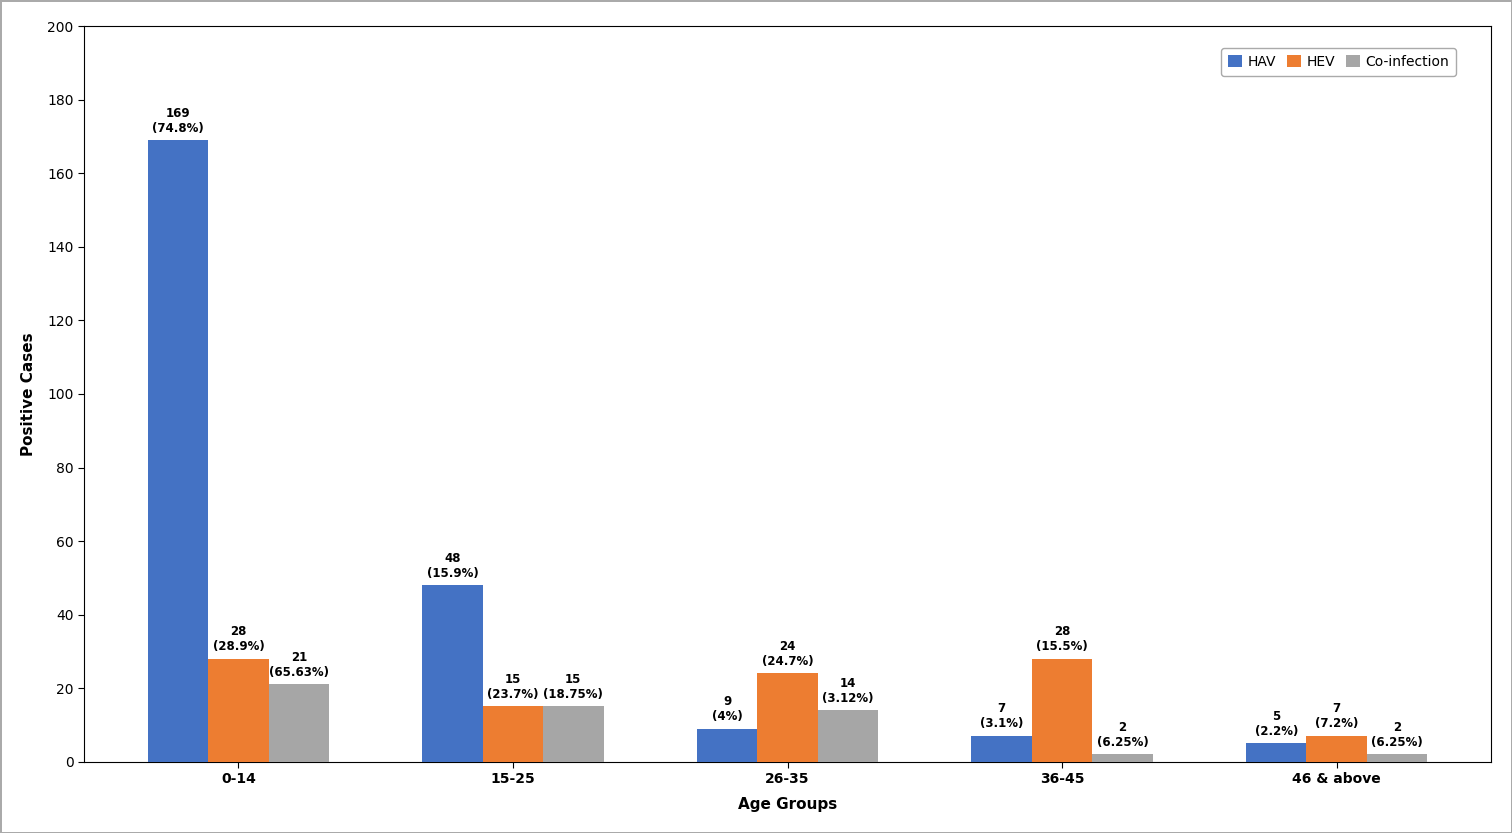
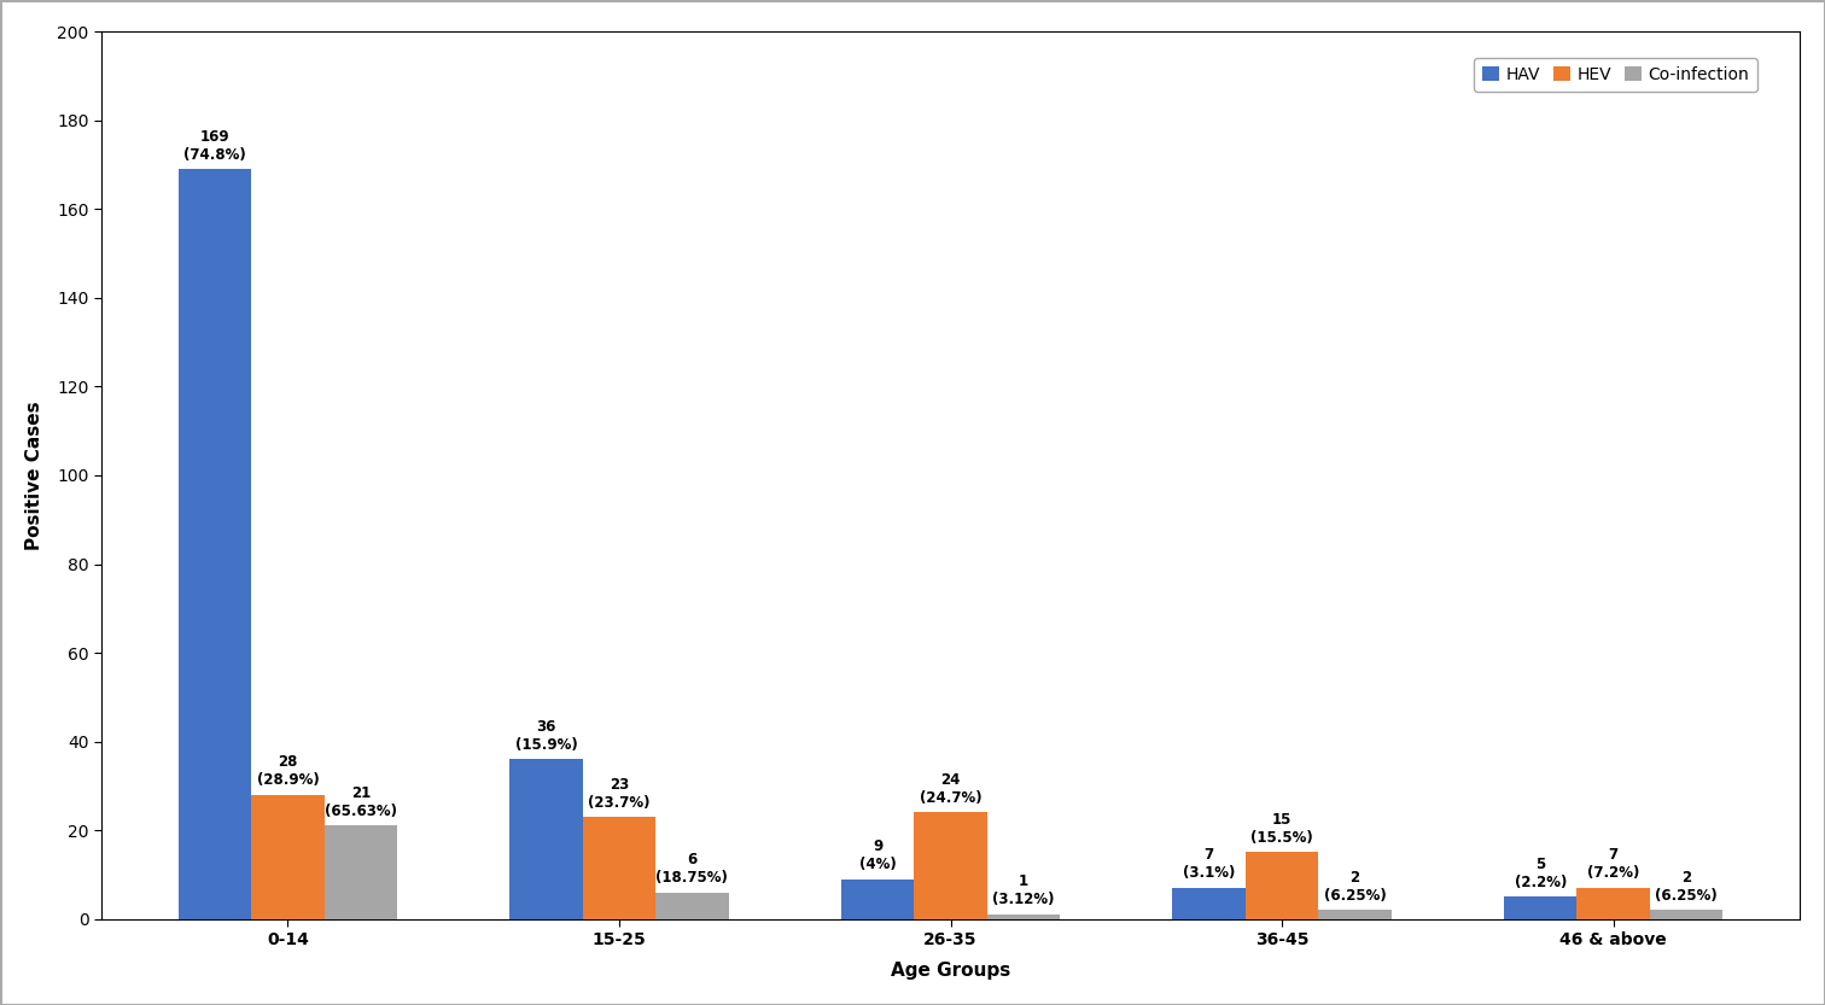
HAV/15-25: 48 -> 36
HEV/15-25: 15 -> 23
Co-infection/15-25: 15 -> 6
Co-infection/26-35: 14 -> 1
HEV/36-45: 28 -> 15
